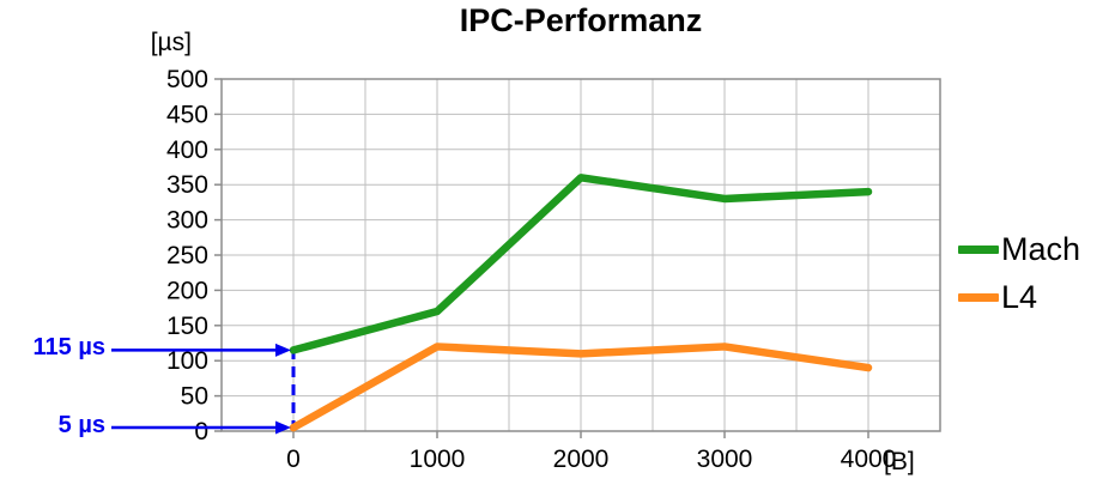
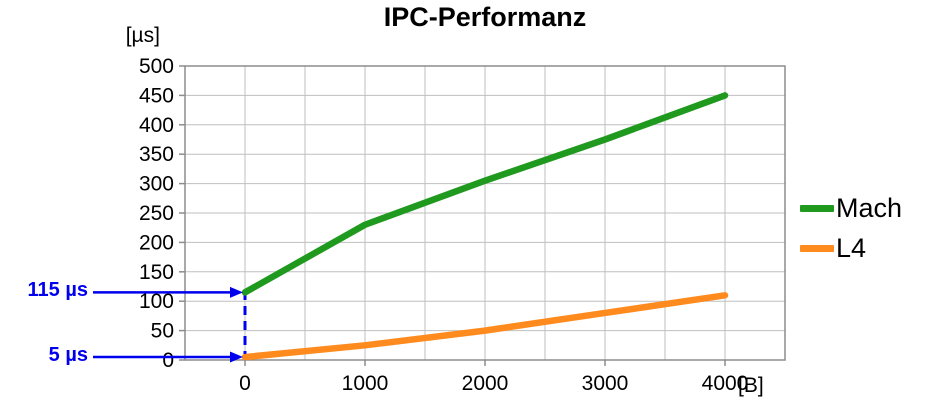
Mach/1000: 170 -> 230
L4/1000: 120 -> 20
Mach/2000: 360 -> 300
L4/2000: 110 -> 50
Mach/3000: 330 -> 380
L4/3000: 120 -> 80
Mach/4000: 340 -> 450
L4/4000: 90 -> 110
